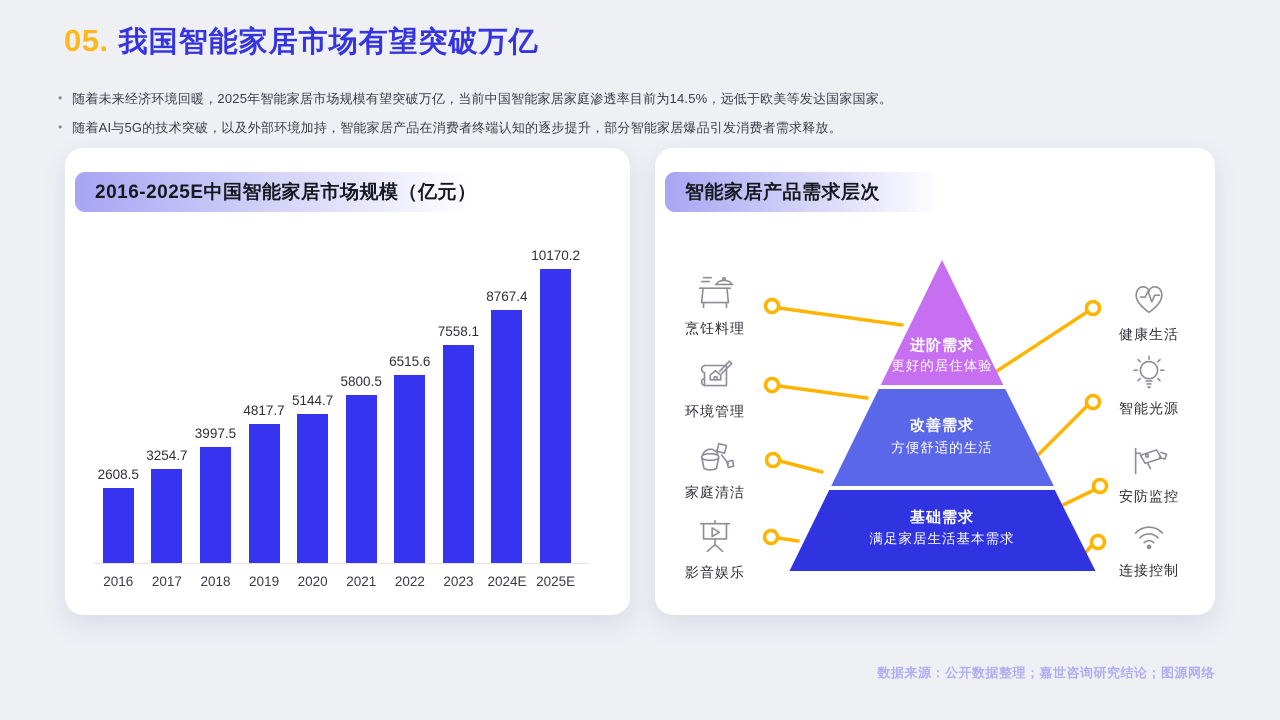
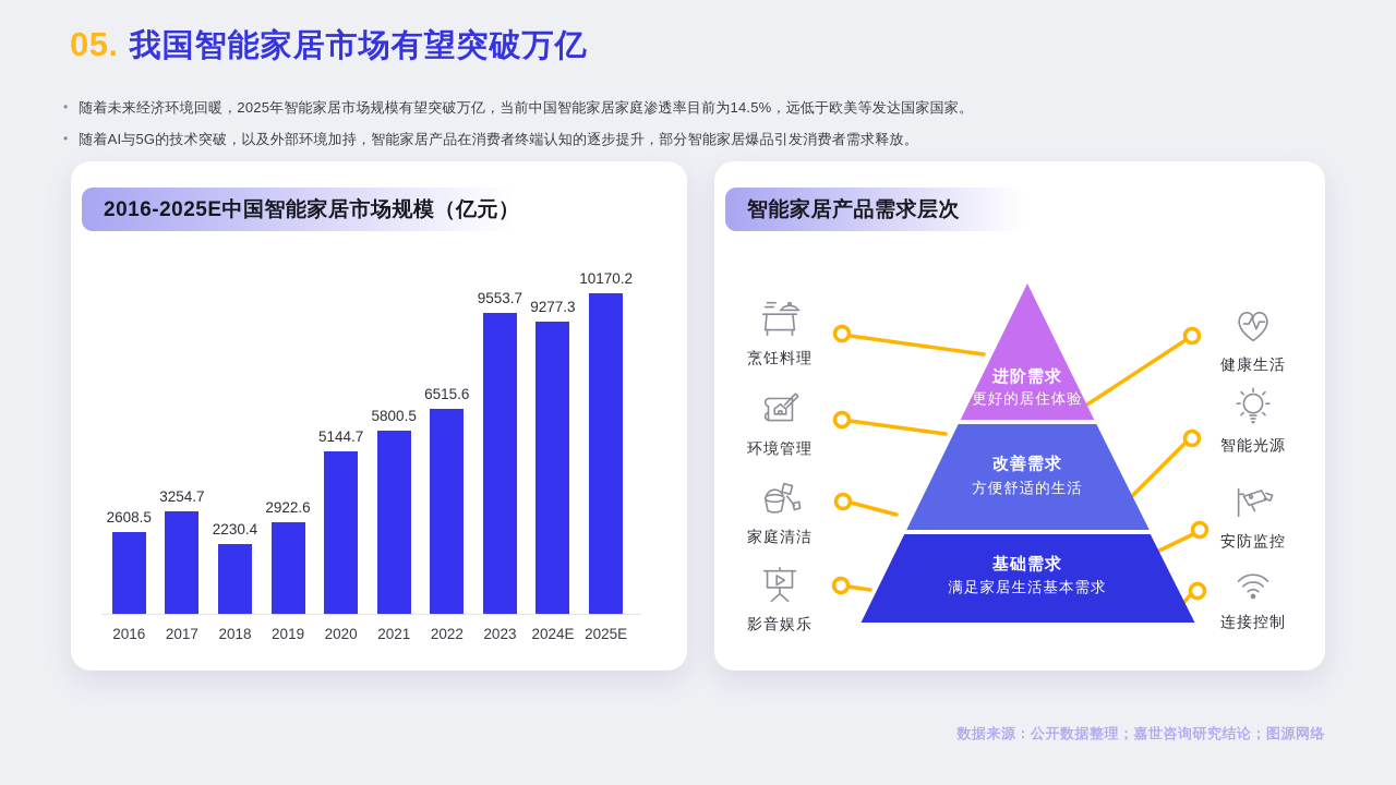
2018: 3997.5 -> 2230.4
2019: 4817.7 -> 2922.6
2023: 7558.1 -> 9553.7
2024E: 8767.4 -> 9277.3
